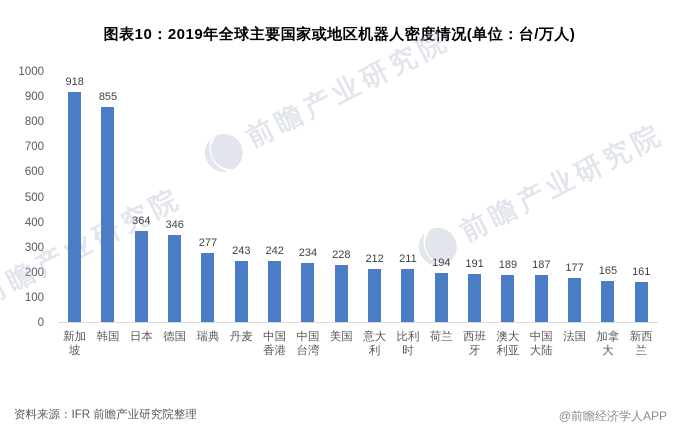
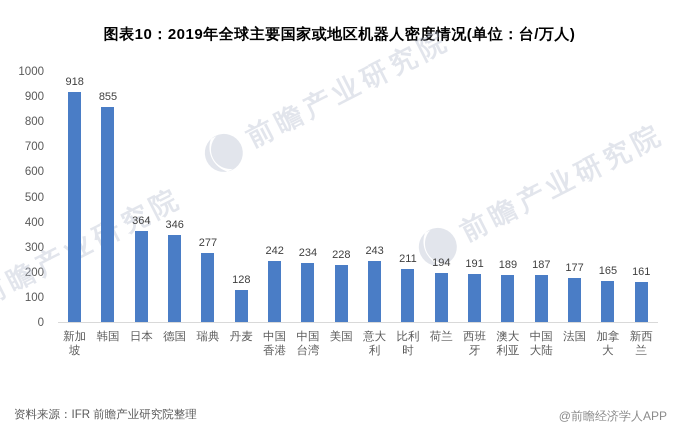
丹麦: 243 -> 128
意大利: 212 -> 243
